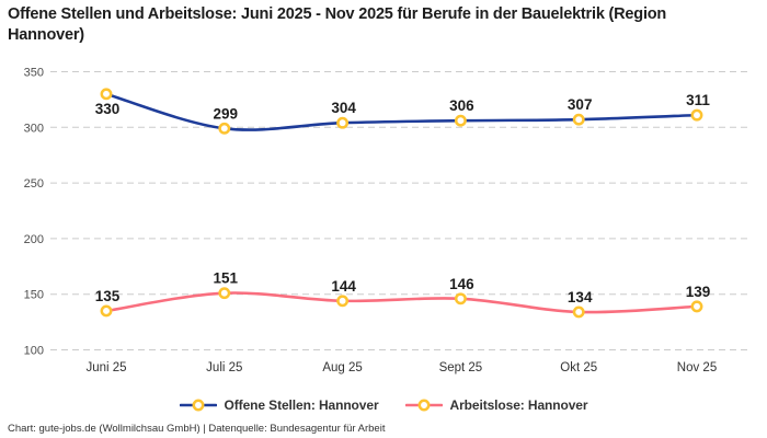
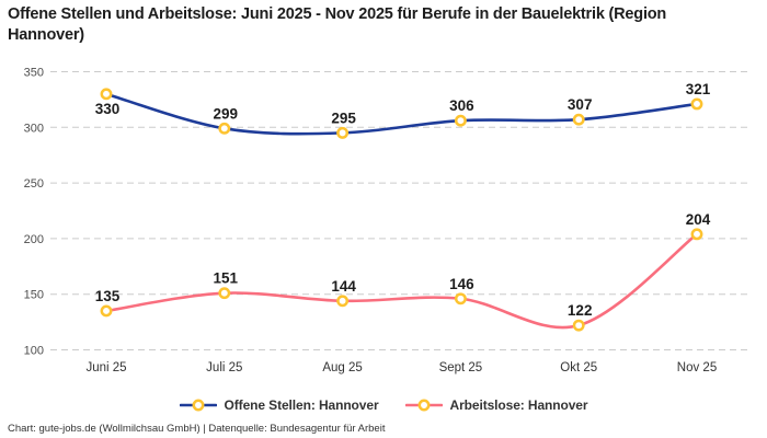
Offene Stellen: Hannover/Aug 25: 304 -> 295
Arbeitslose: Hannover/Okt 25: 134 -> 122
Offene Stellen: Hannover/Nov 25: 311 -> 321
Arbeitslose: Hannover/Nov 25: 139 -> 204
